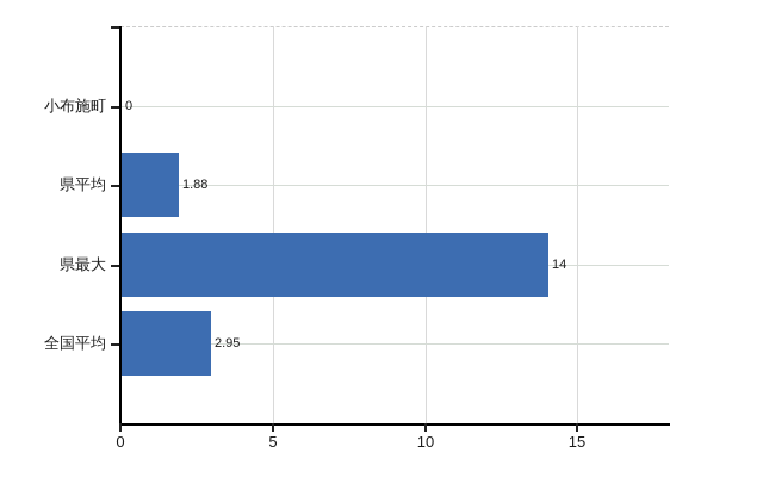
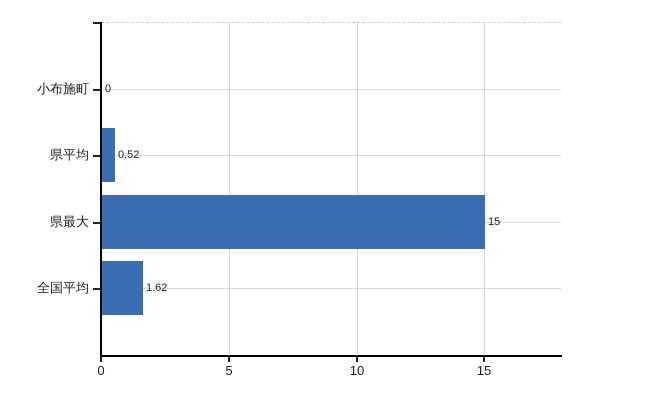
県平均: 1.88 -> 0.52
県最大: 14 -> 15
全国平均: 2.95 -> 1.62
